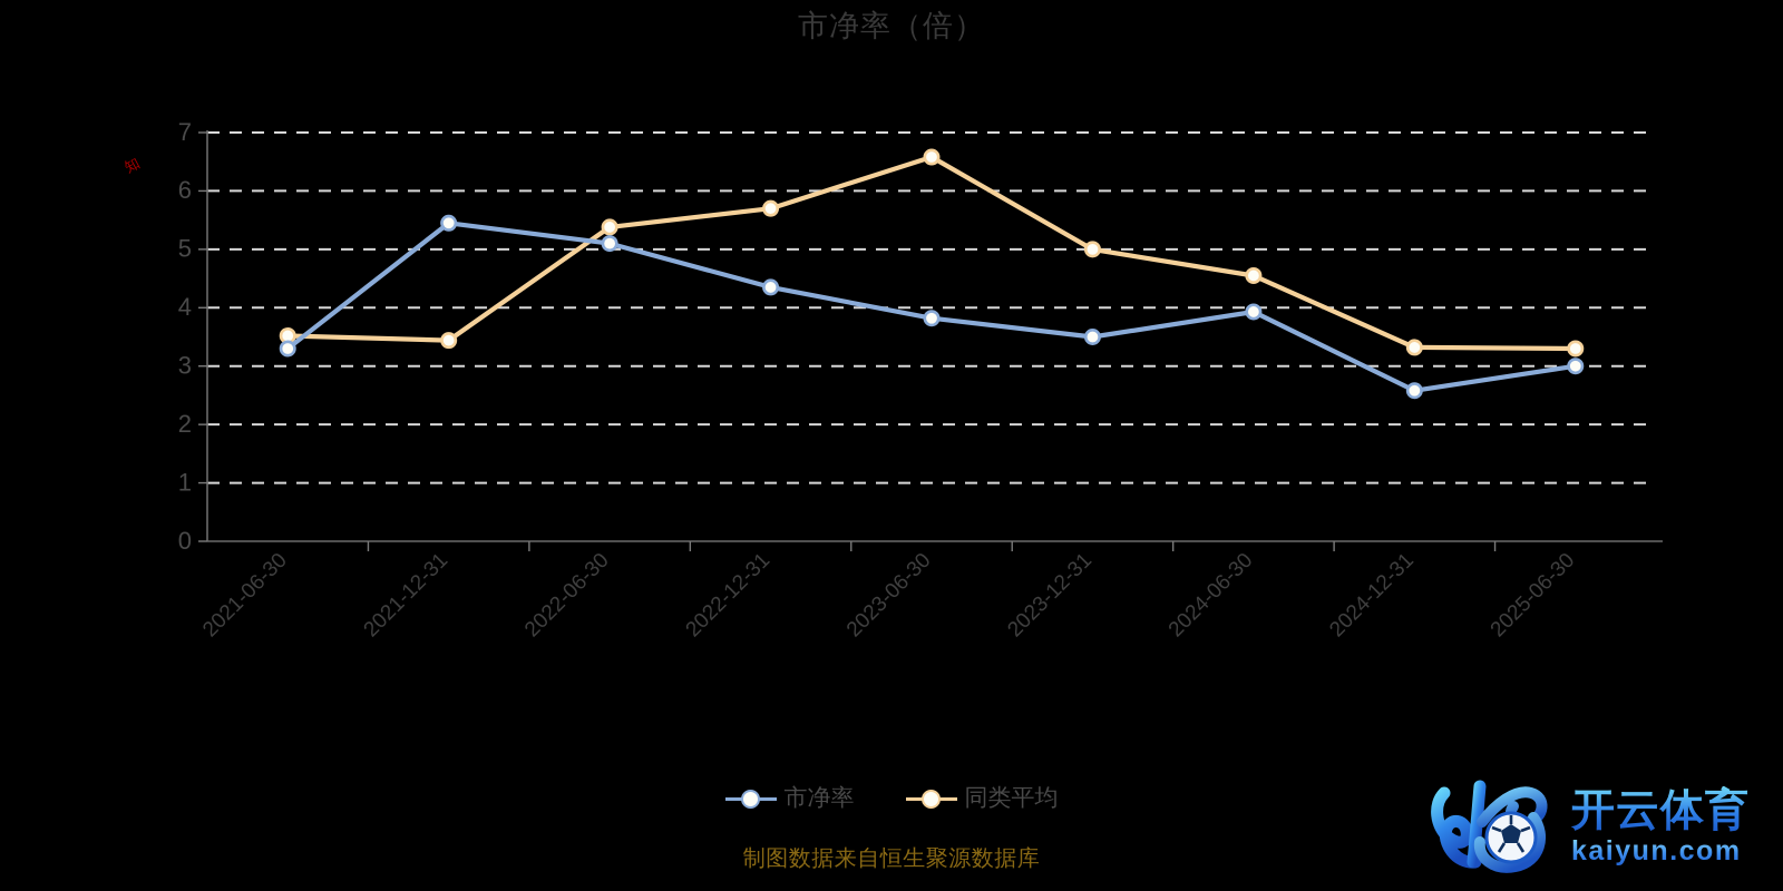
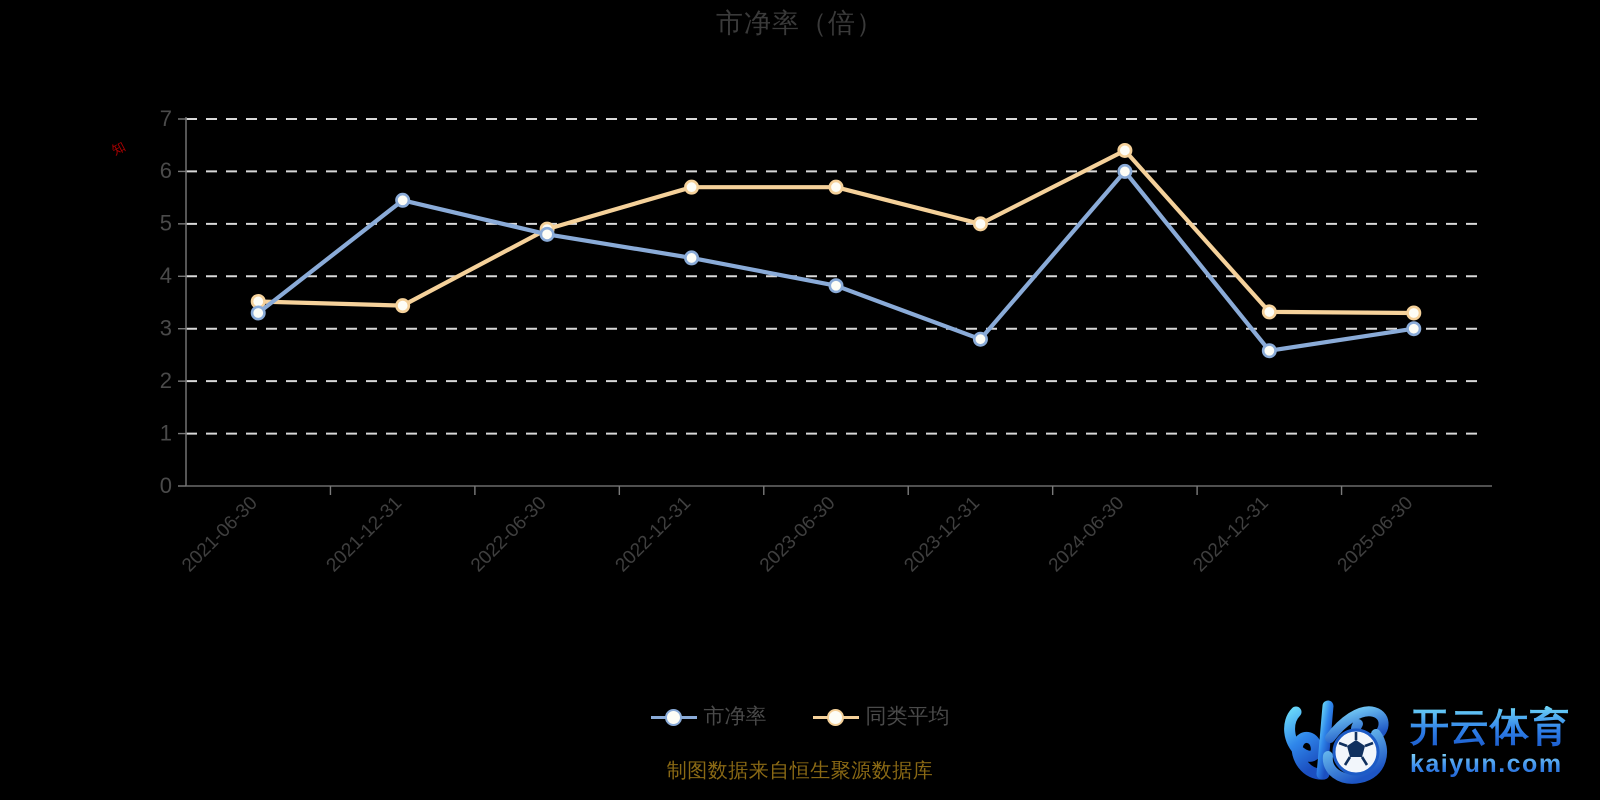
市净率/2022-06-30: 5.1 -> 4.8
同类平均/2022-06-30: 5.4 -> 4.9
同类平均/2023-06-30: 6.6 -> 5.7
市净率/2023-12-31: 3.5 -> 2.8
市净率/2024-06-30: 3.9 -> 6.0
同类平均/2024-06-30: 4.5 -> 6.4
